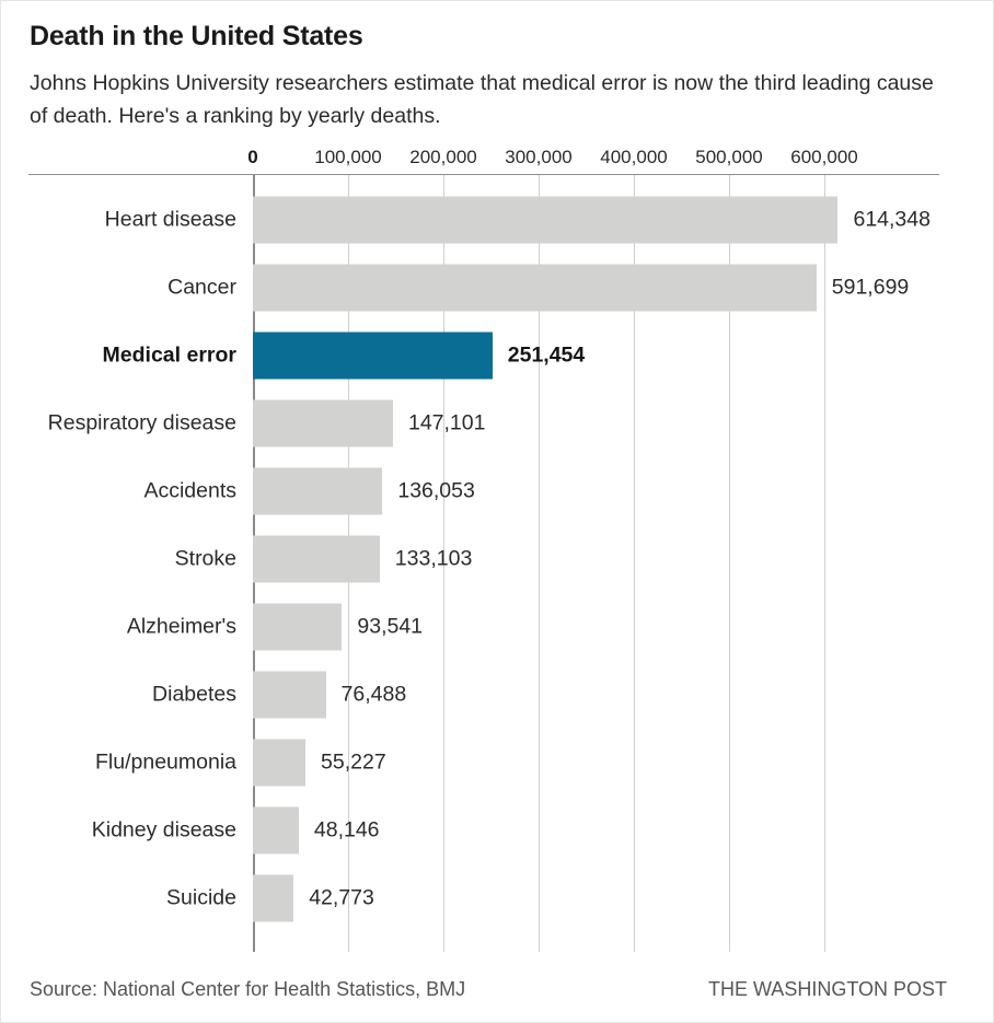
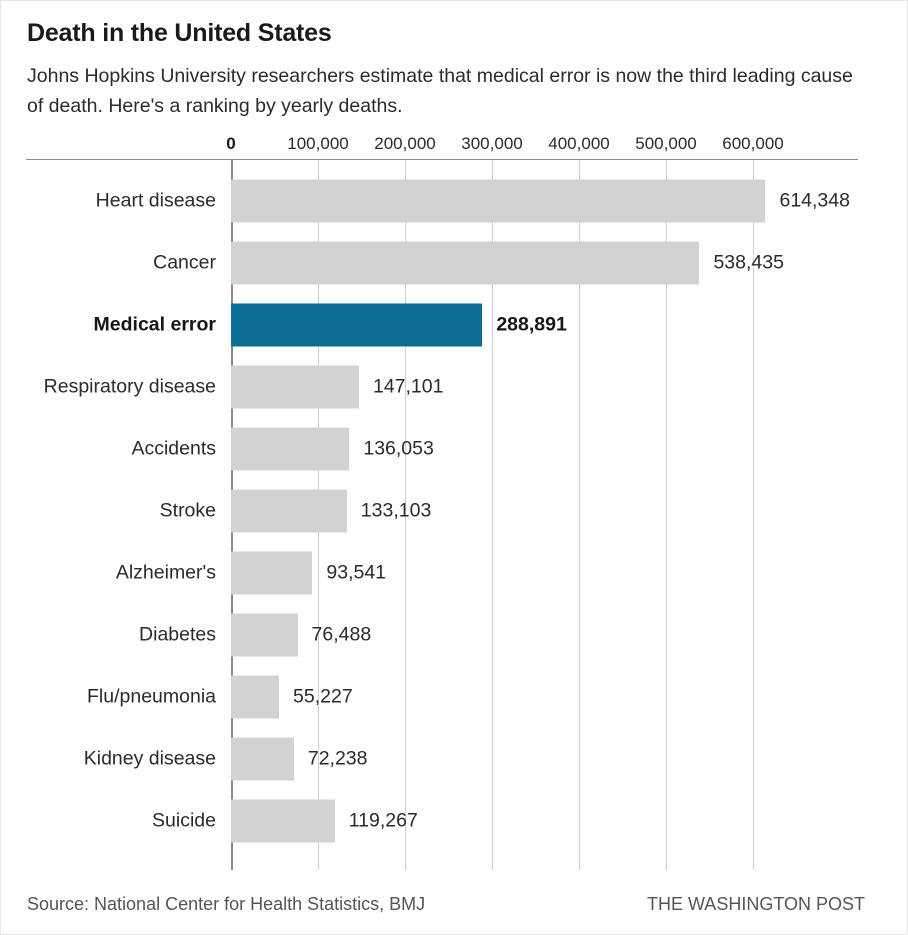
Cancer: 591,699 -> 538,435
Medical error: 251,454 -> 288,891
Kidney disease: 48,146 -> 72,238
Suicide: 42,773 -> 119,267
